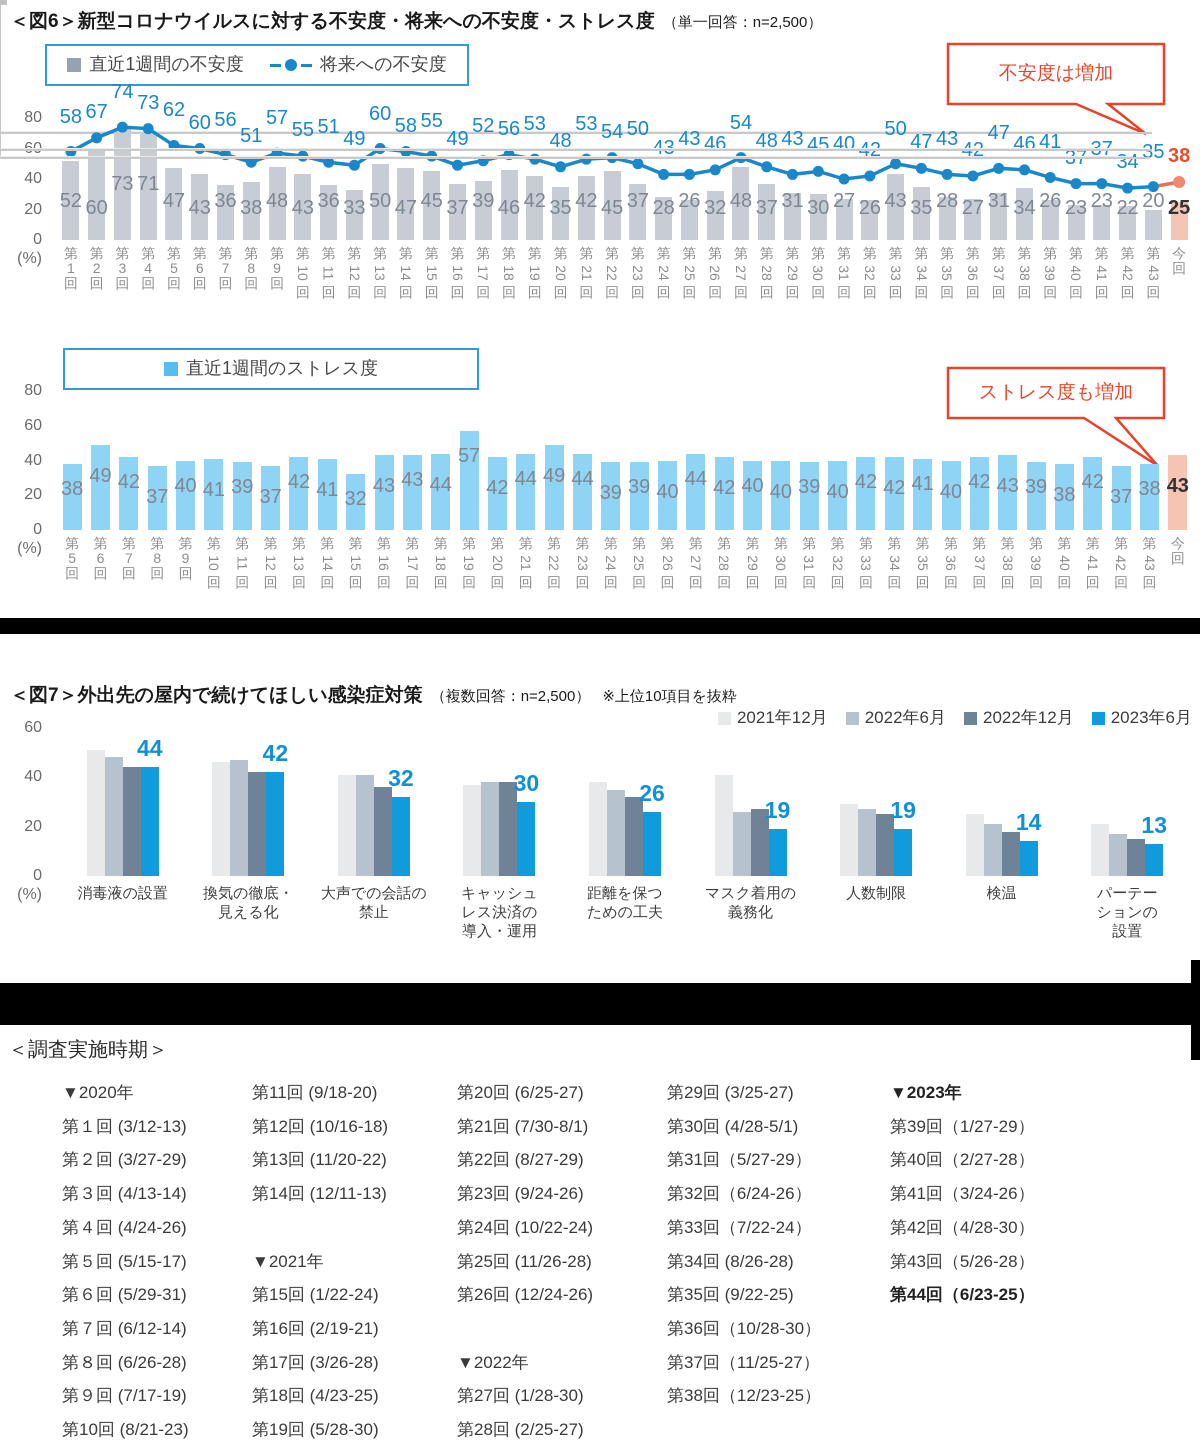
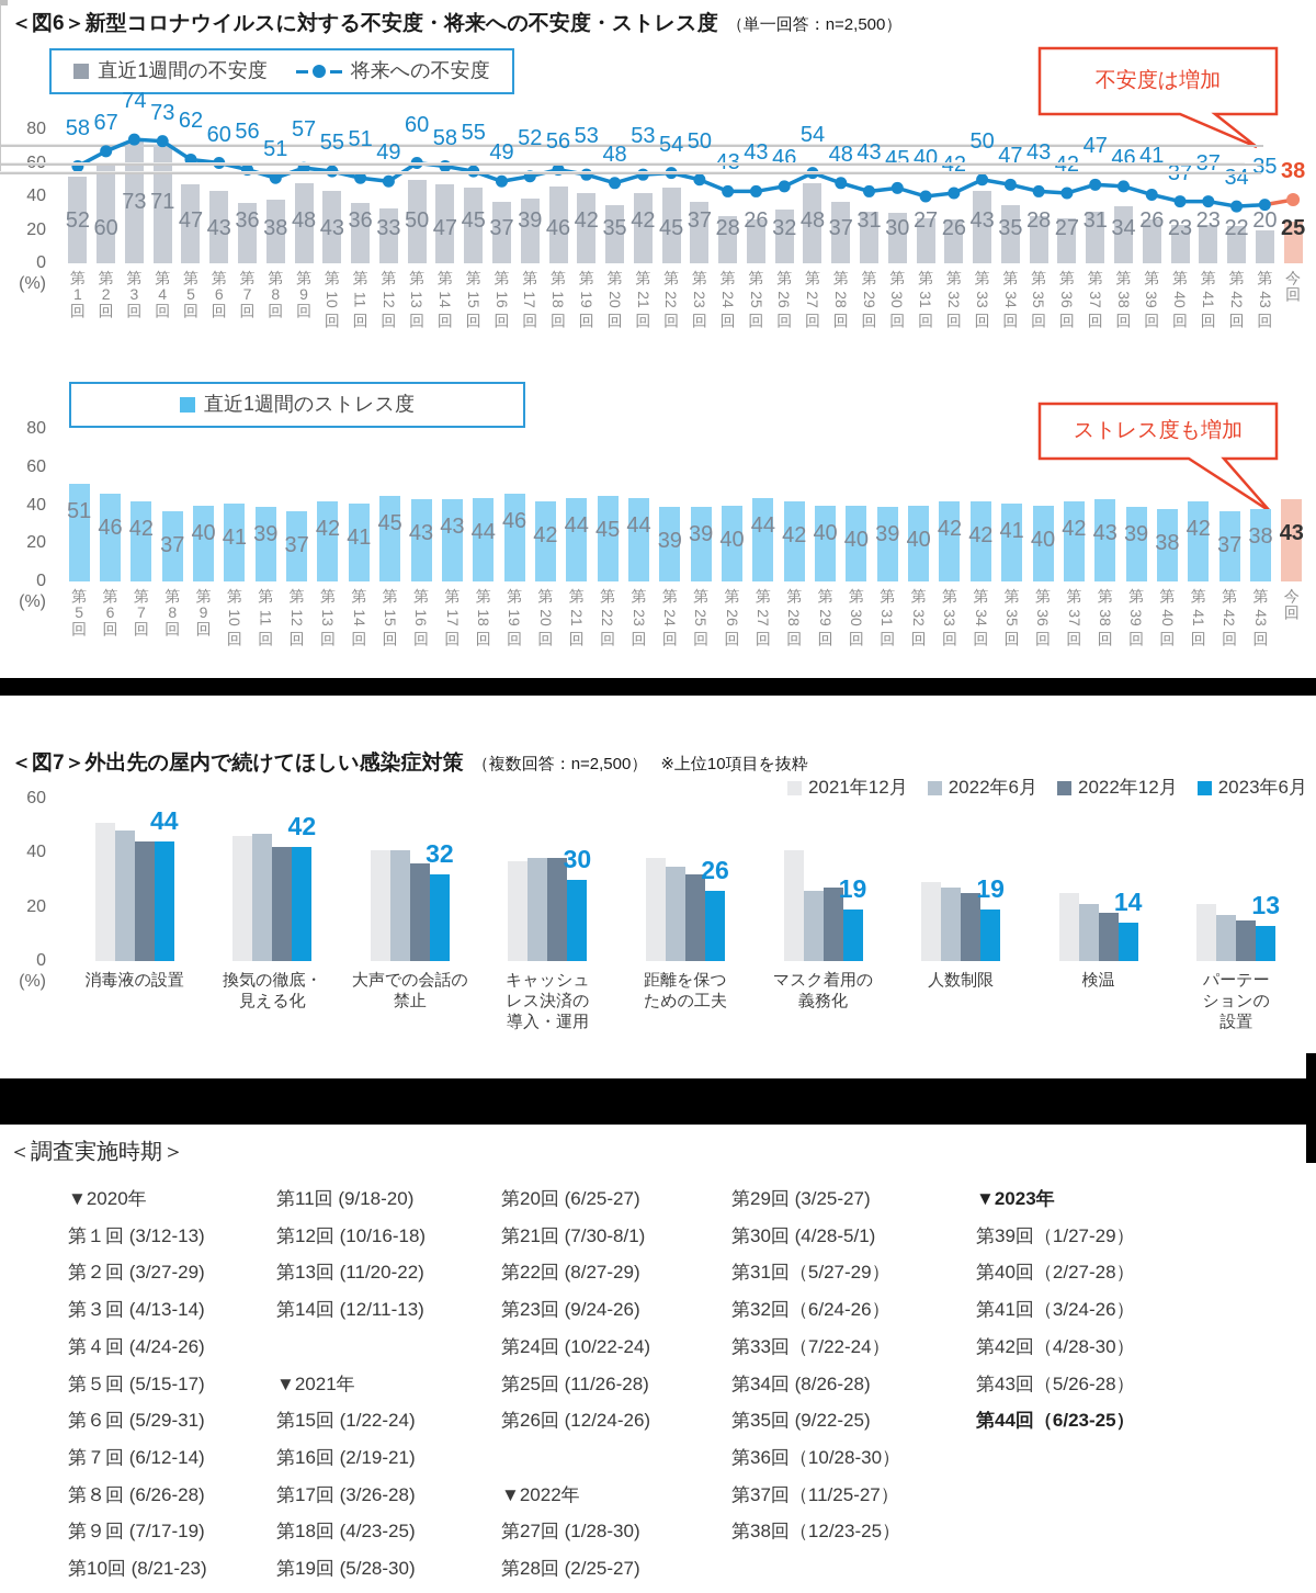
直近1週間のストレス度/第5回: 38 -> 51
直近1週間のストレス度/第6回: 49 -> 46
直近1週間のストレス度/第15回: 32 -> 45
直近1週間のストレス度/第19回: 57 -> 46
直近1週間のストレス度/第22回: 49 -> 45
